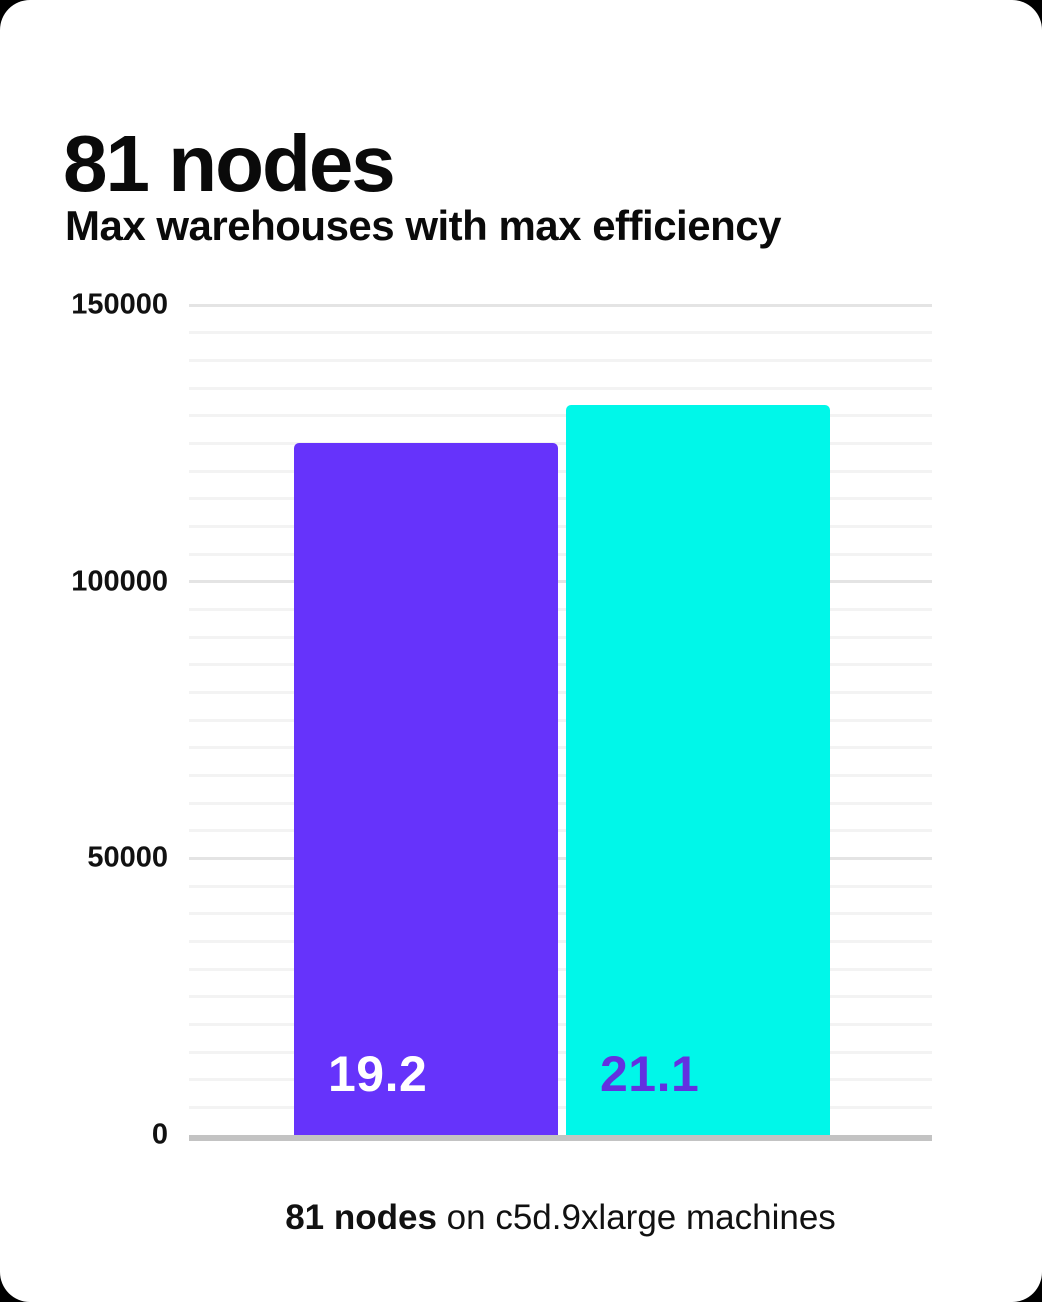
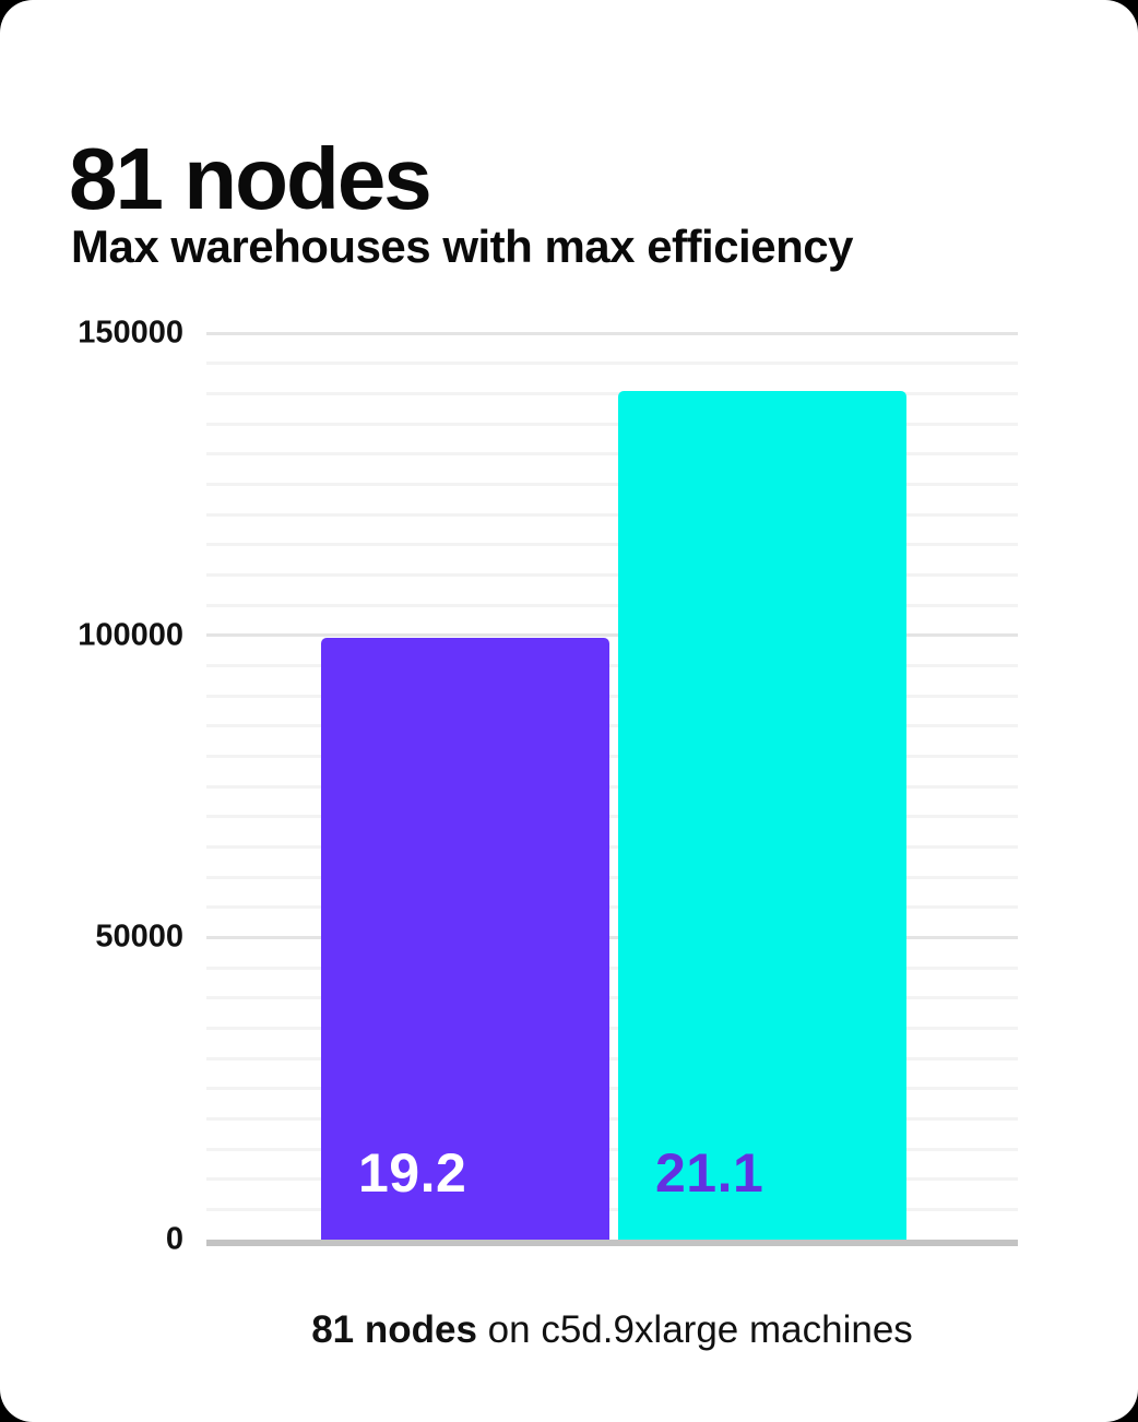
19.2: 125000 -> 100000
21.1: 132000 -> 140000
